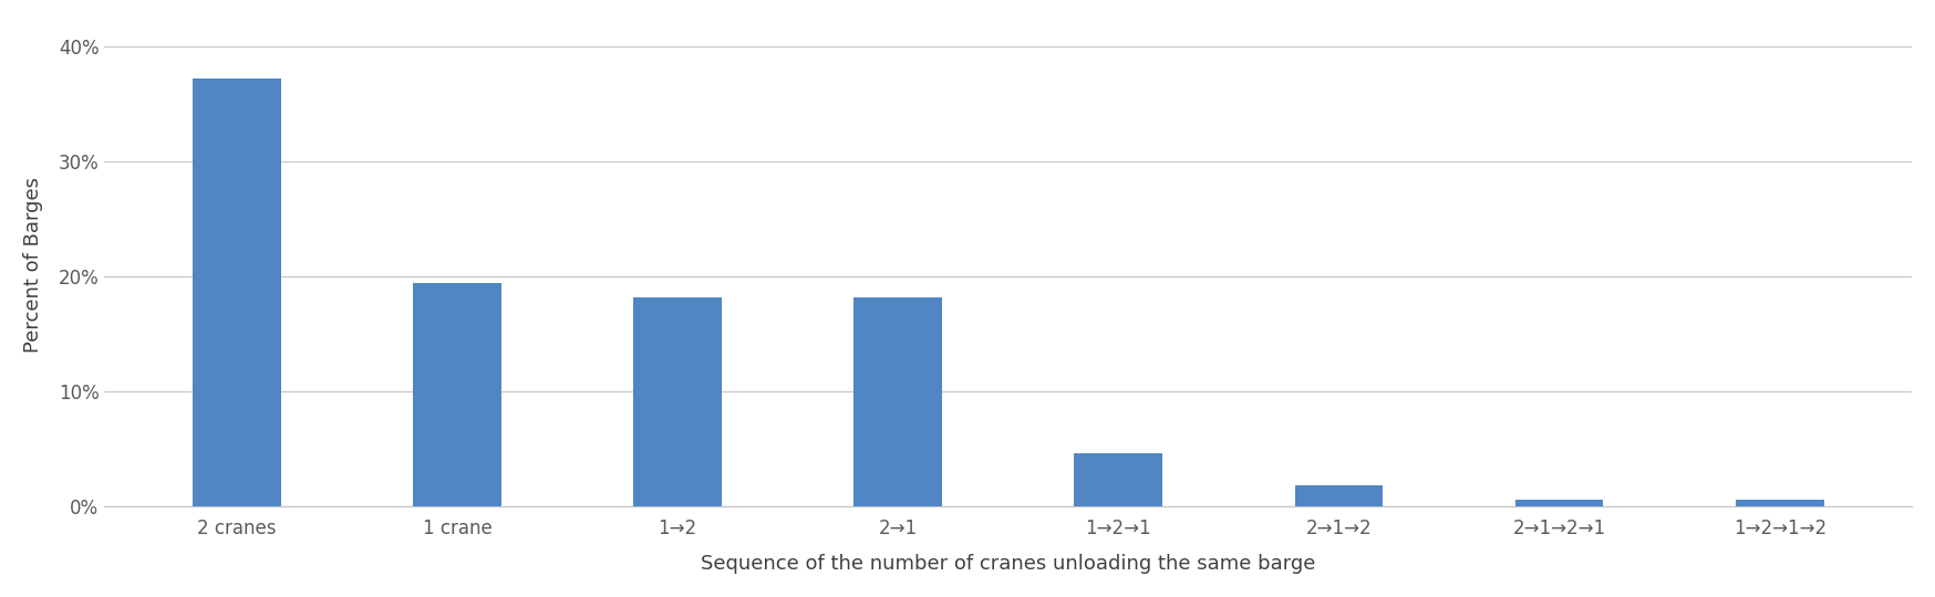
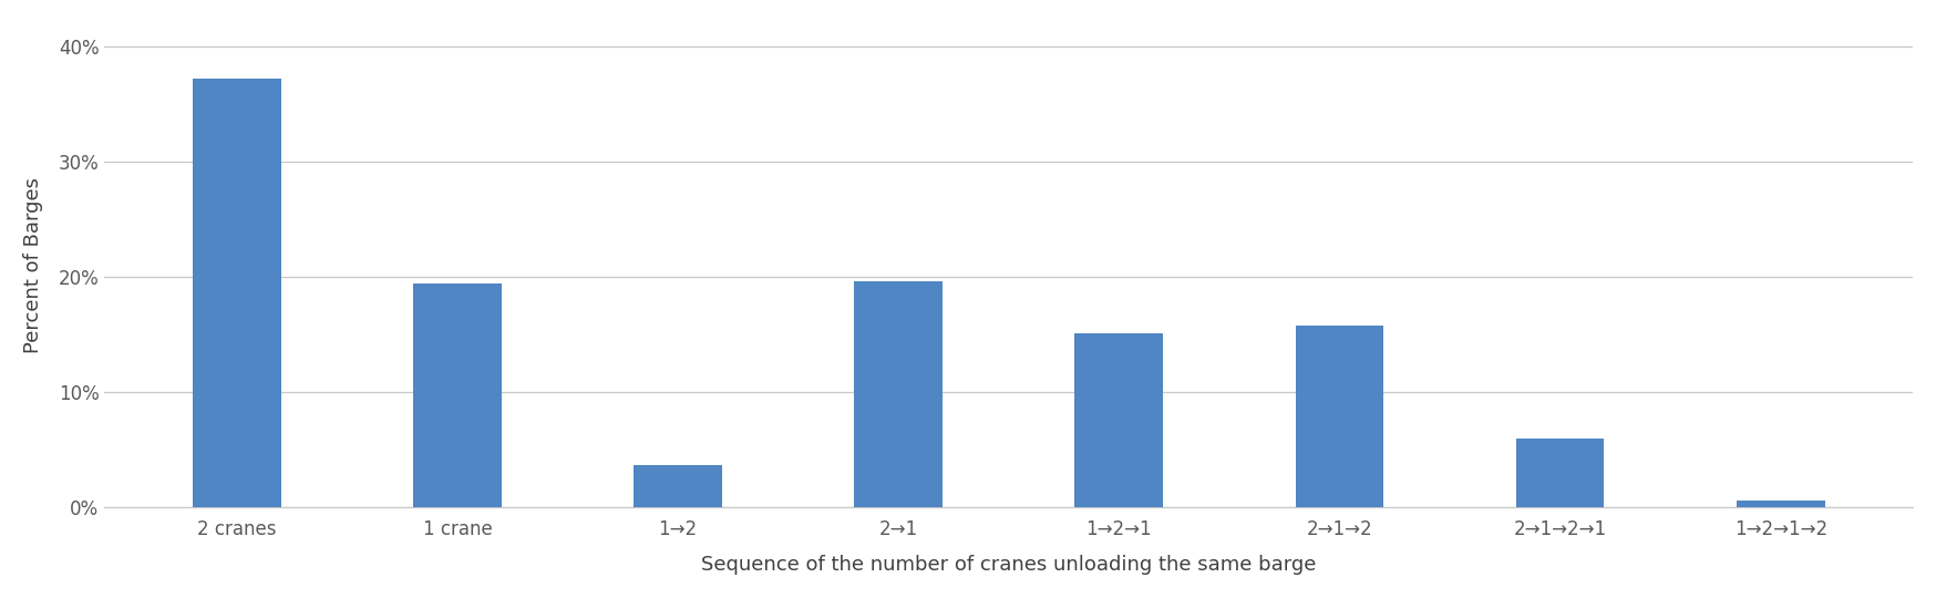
1→2: 18.2% -> 3.7%
2→1: 18.2% -> 19.6%
1→2→1: 4.6% -> 15.1%
2→1→2: 1.8% -> 15.8%
2→1→2→1: 0.6% -> 6.0%
